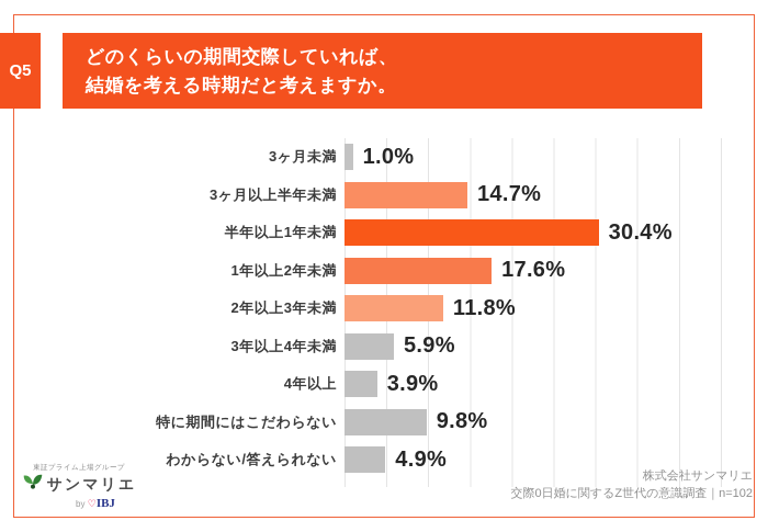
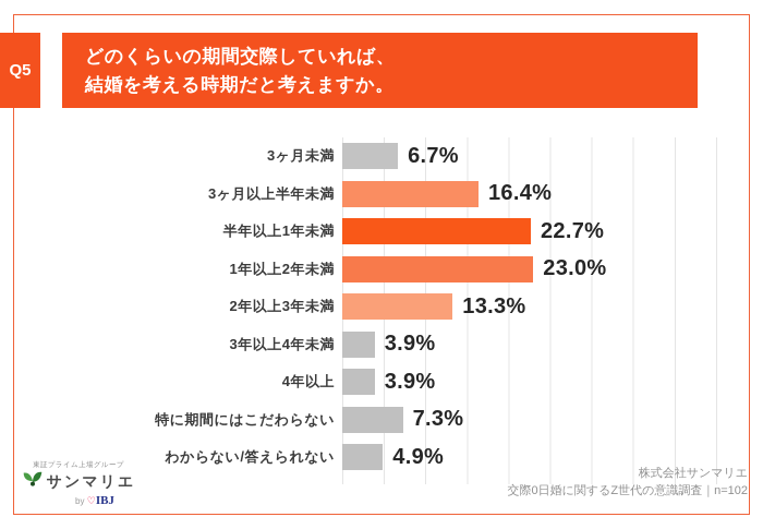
3ヶ月未満: 1.0% -> 6.7%
3ヶ月以上半年未満: 14.7% -> 16.4%
半年以上1年未満: 30.4% -> 22.7%
1年以上2年未満: 17.6% -> 23.0%
2年以上3年未満: 11.8% -> 13.3%
3年以上4年未満: 5.9% -> 3.9%
特に期間にはこだわらない: 9.8% -> 7.3%
